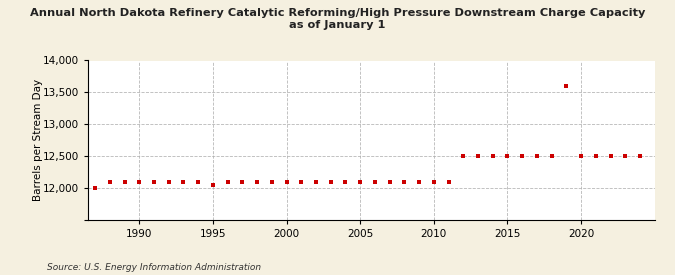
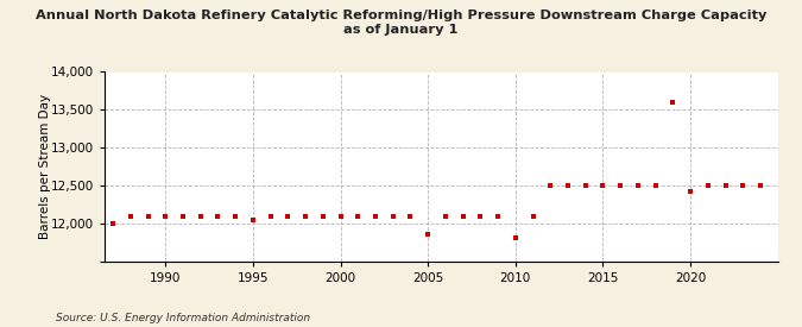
2005: 12,100 -> 11,860
2010: 12,100 -> 11,820
2020: 12,500 -> 12,420
